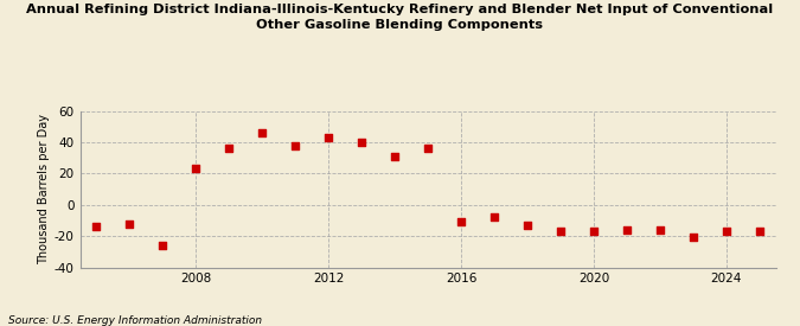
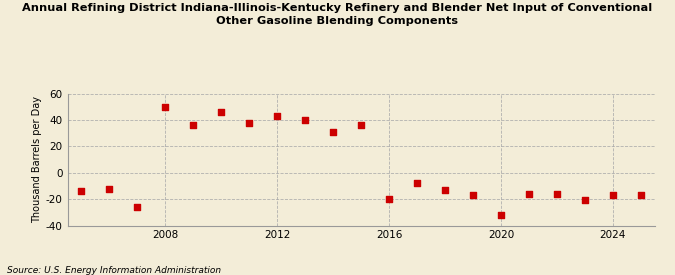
2008: 23 -> 50
2016: -11 -> -20
2020: -17 -> -32
